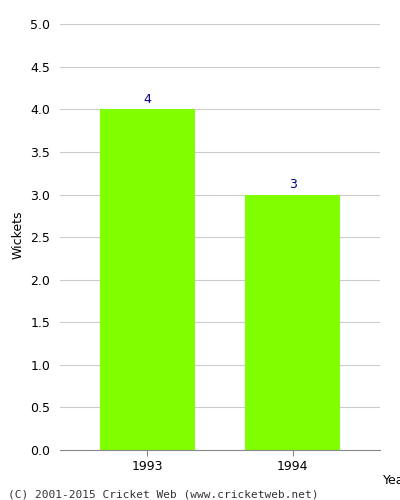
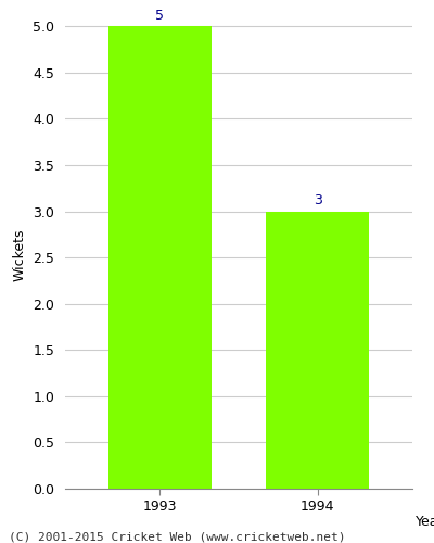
1993: 4 -> 5
